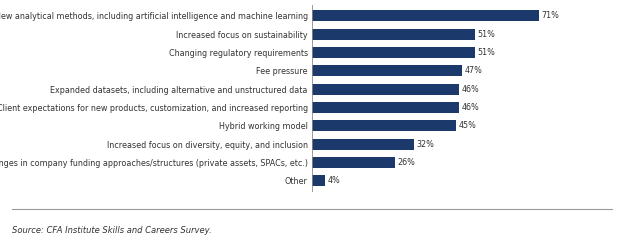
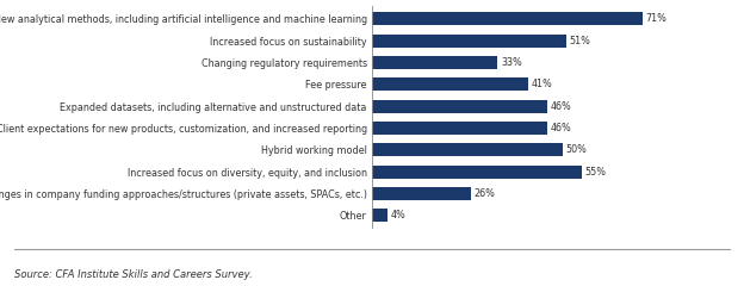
Changing regulatory requirements: 51% -> 33%
Fee pressure: 47% -> 41%
Hybrid working model: 45% -> 50%
Increased focus on diversity, equity, and inclusion: 32% -> 55%
